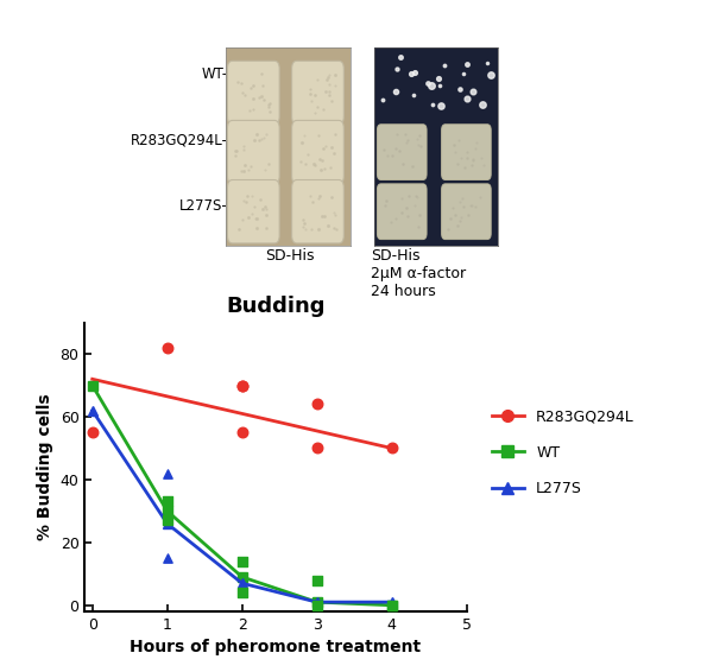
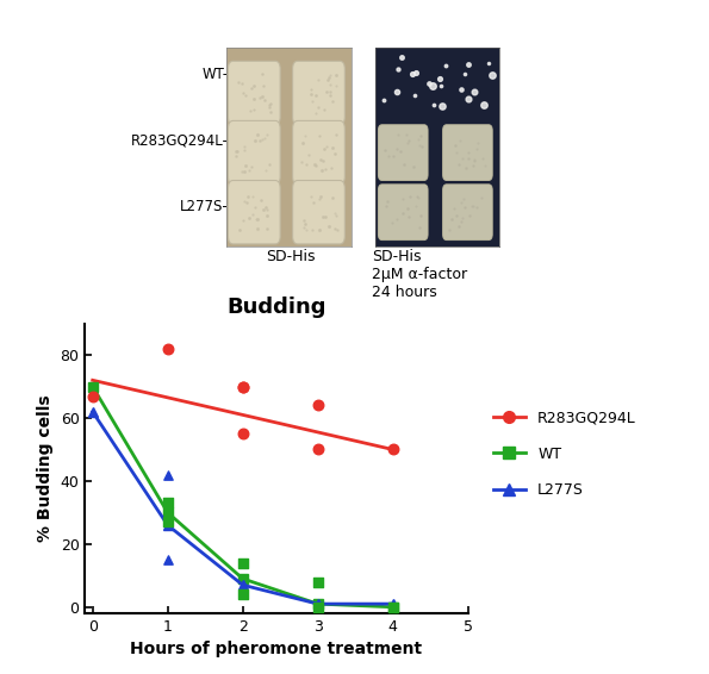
R283GQ294L/0: 55 -> 67
